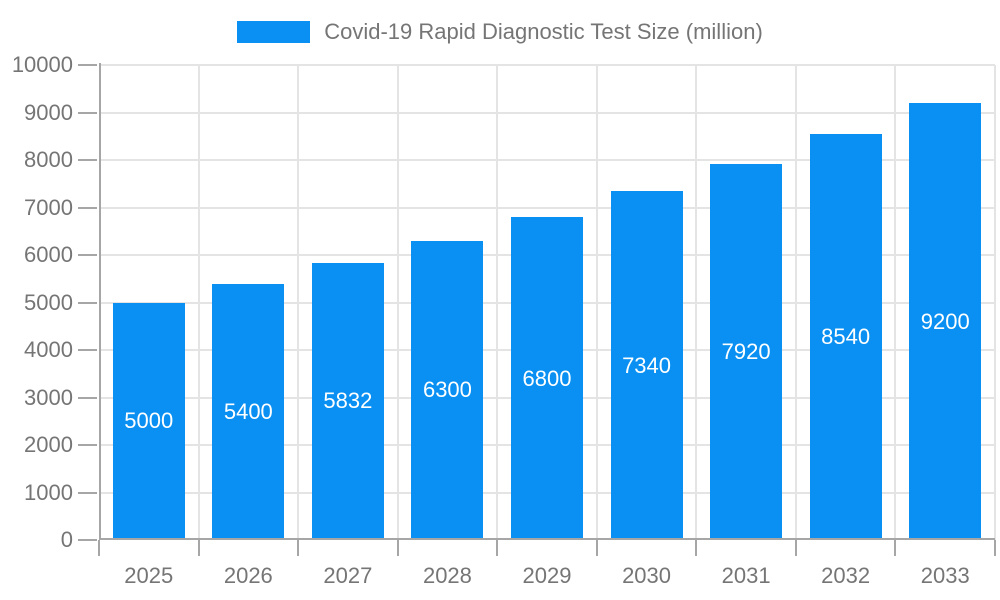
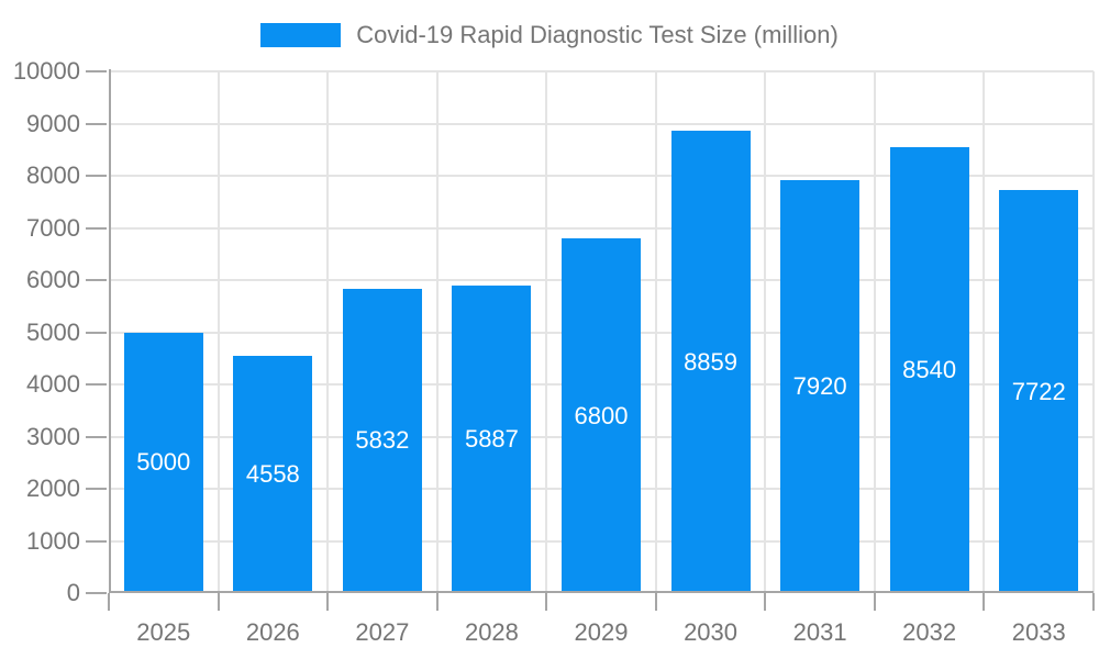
2026: 5400 -> 4558
2028: 6300 -> 5887
2030: 7340 -> 8859
2033: 9200 -> 7722
